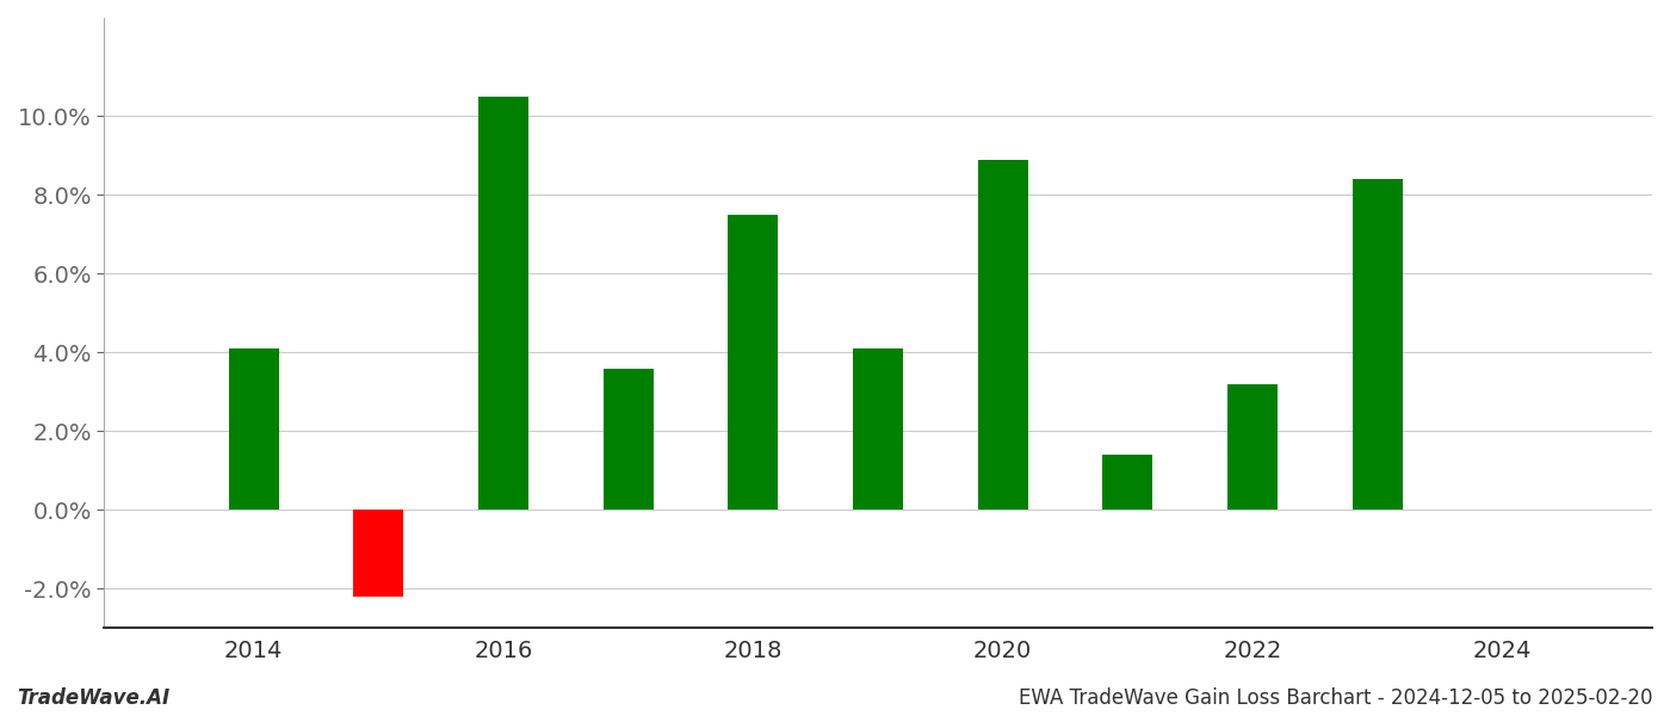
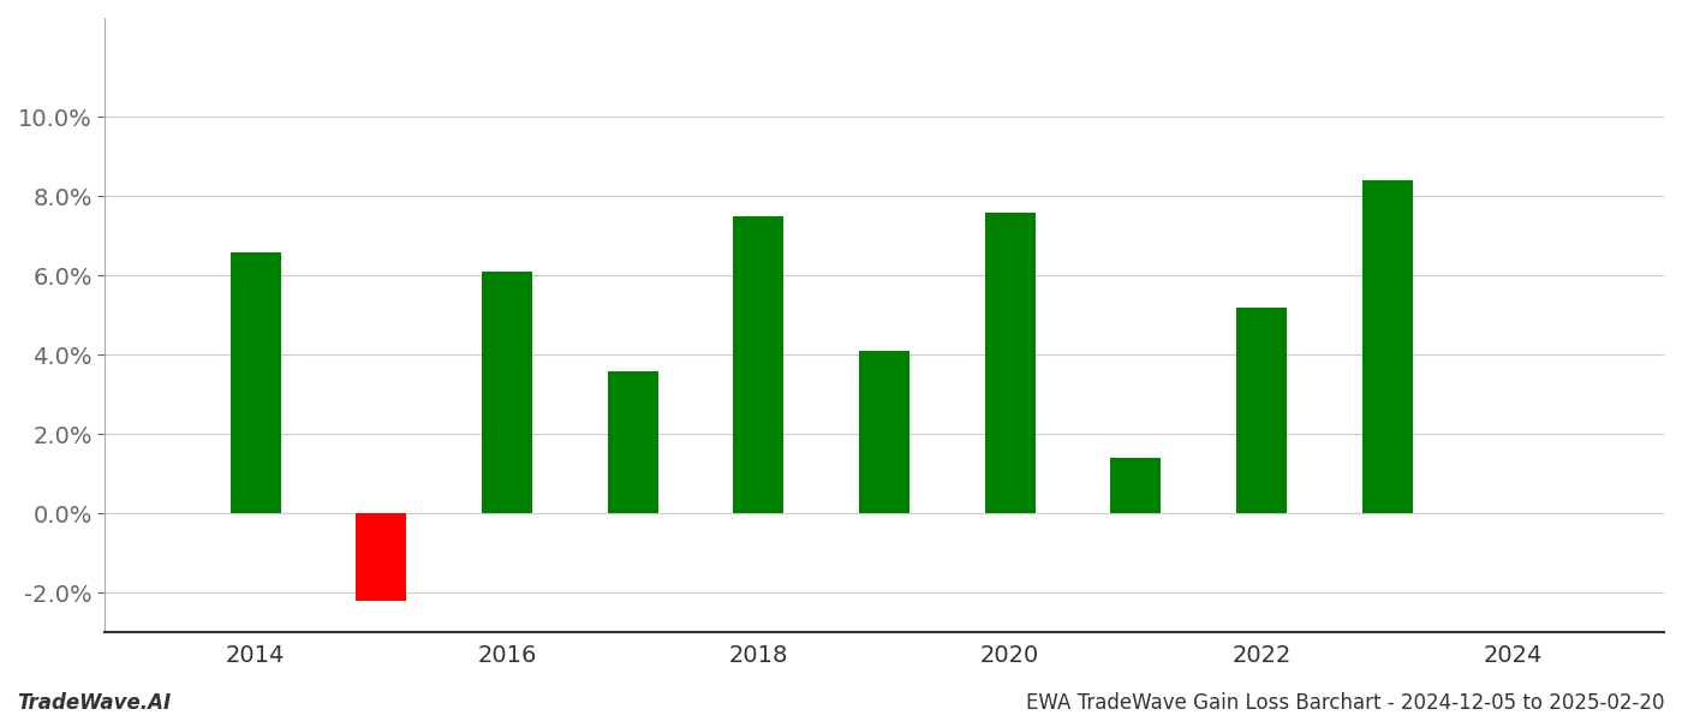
2014: 4.1% -> 6.6%
2016: 10.5% -> 6.1%
2020: 8.9% -> 7.6%
2022: 3.2% -> 5.2%
